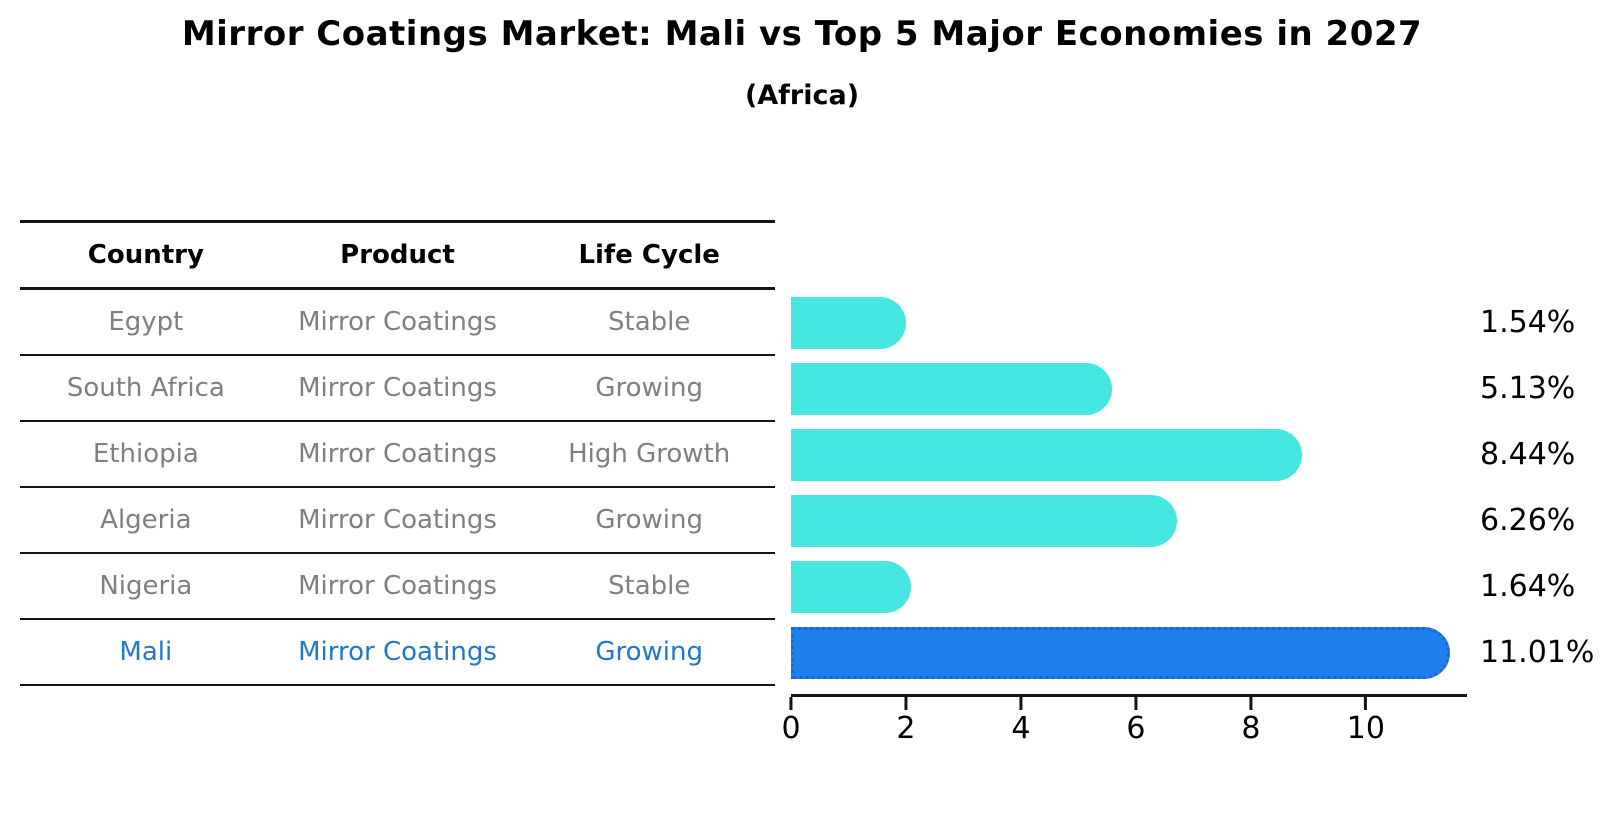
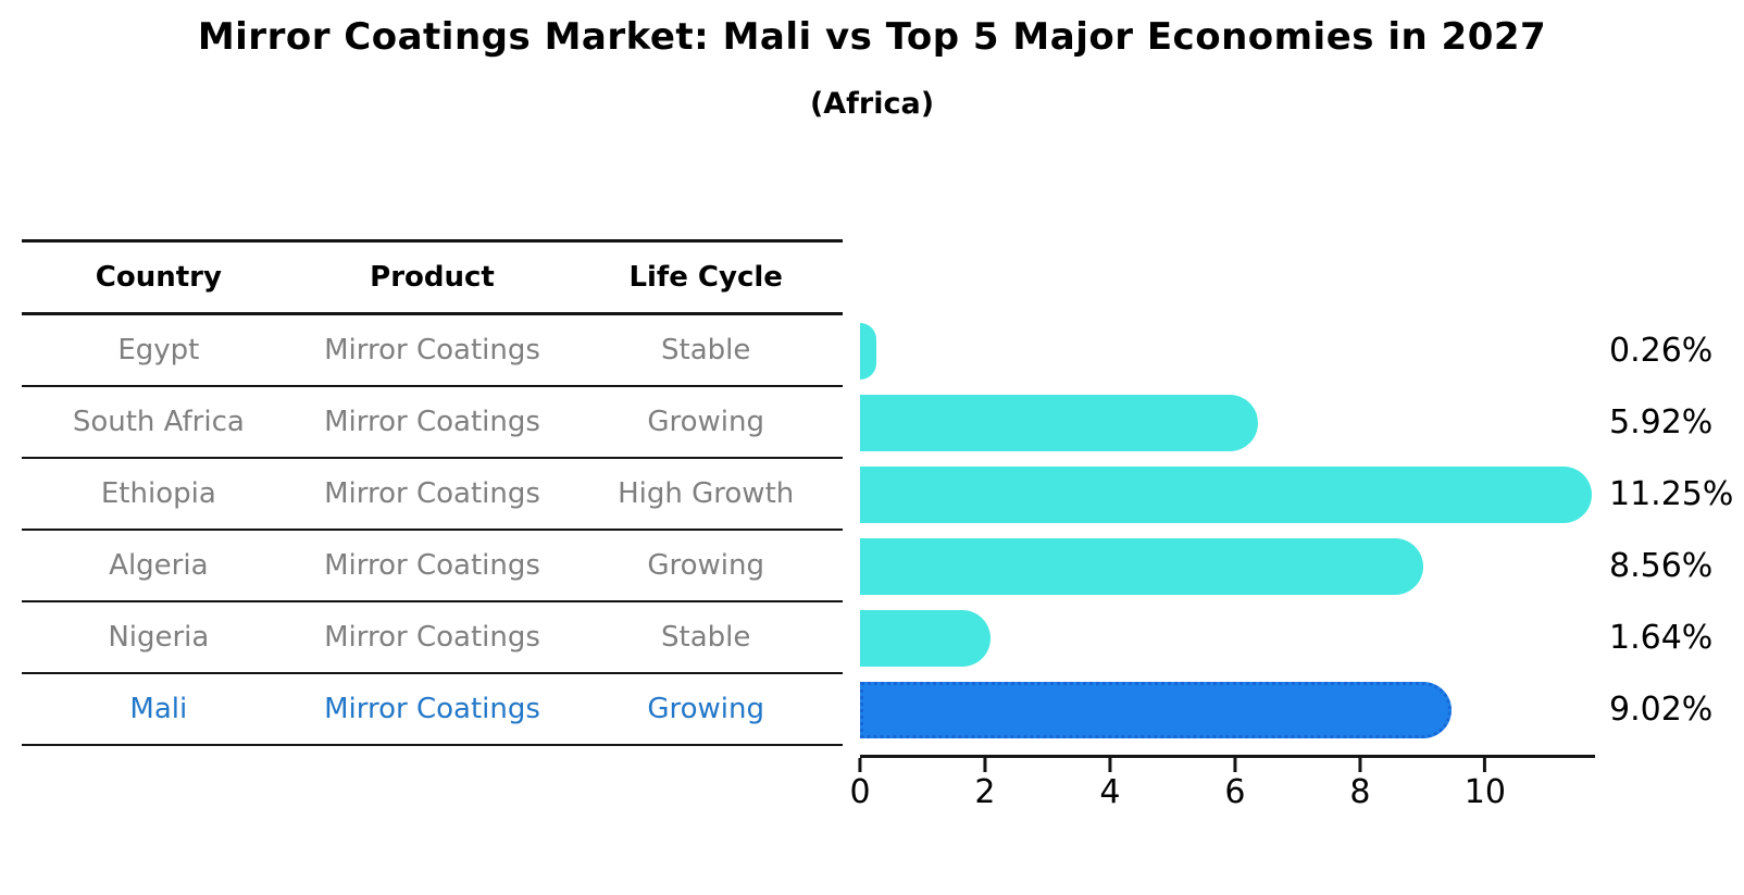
Egypt: 1.54% -> 0.26%
South Africa: 5.13% -> 5.92%
Ethiopia: 8.44% -> 11.25%
Algeria: 6.26% -> 8.56%
Mali: 11.01% -> 9.02%
